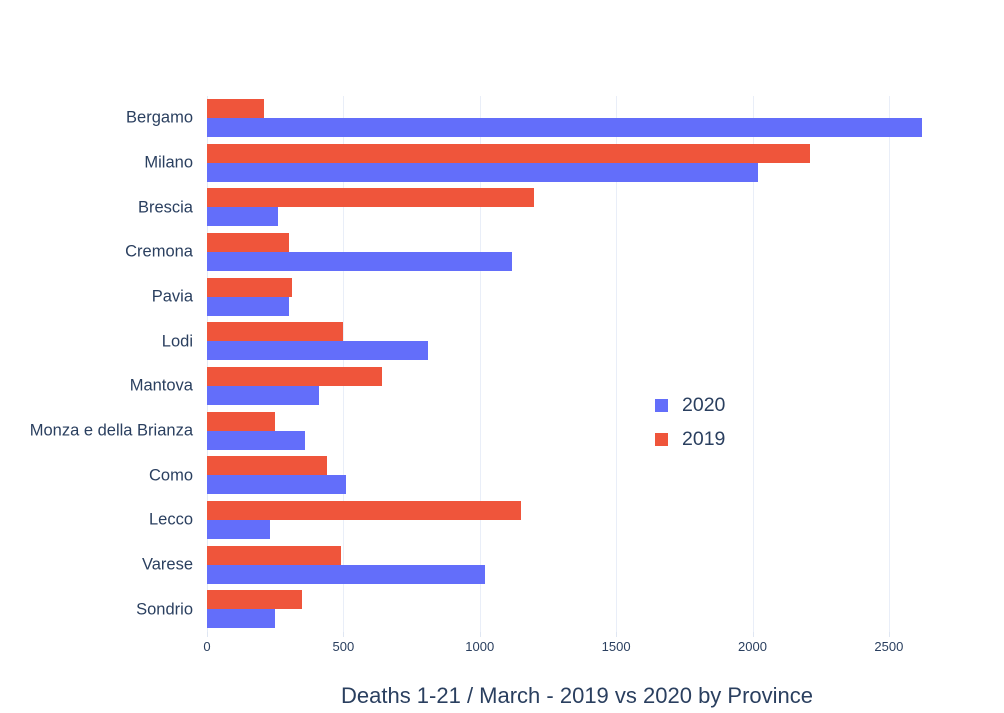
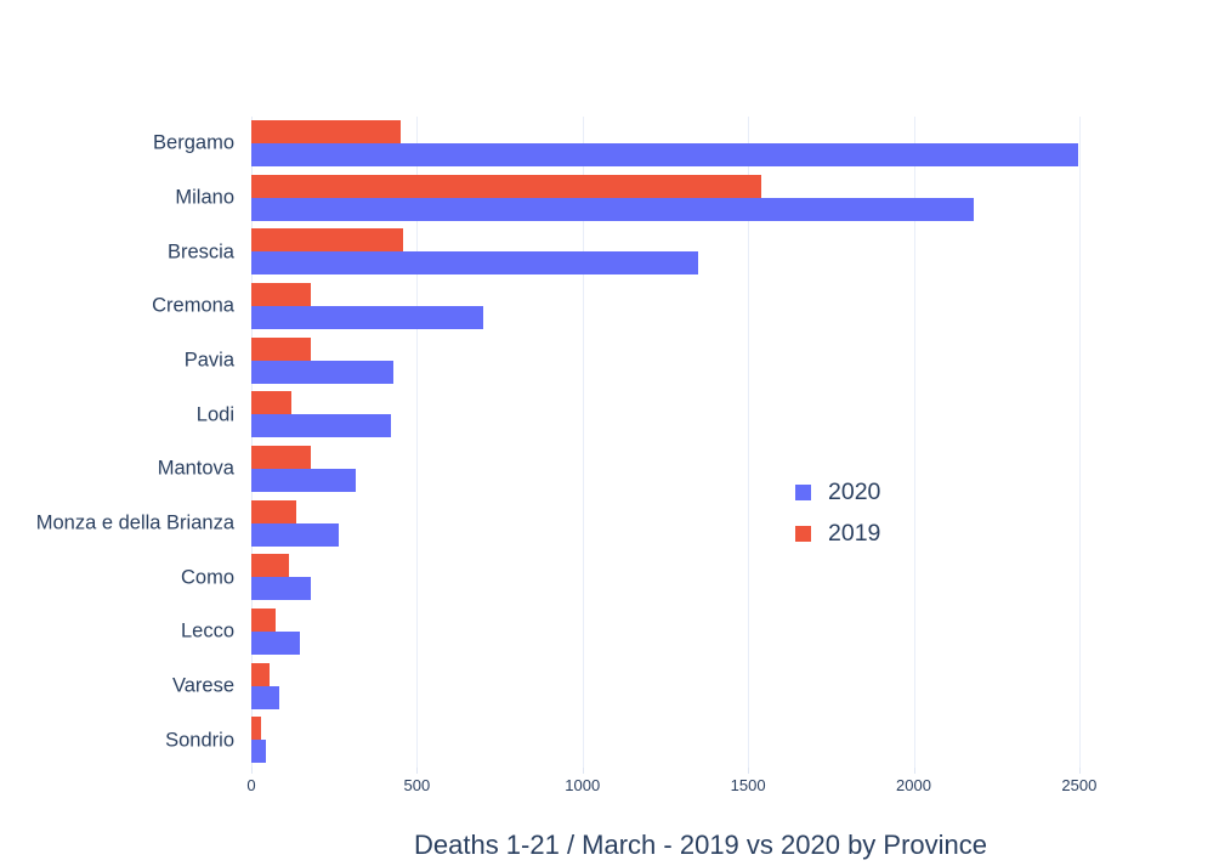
2020/Bergamo: 2620 -> 2500
2019/Bergamo: 210 -> 450
2020/Milano: 2020 -> 2180
2019/Milano: 2210 -> 1540
2020/Brescia: 260 -> 1350
2019/Brescia: 1200 -> 460
2020/Cremona: 1120 -> 700
2019/Cremona: 300 -> 180
2020/Pavia: 300 -> 430
2019/Pavia: 310 -> 180
2020/Lodi: 810 -> 420
2019/Lodi: 500 -> 120
2020/Mantova: 410 -> 320
2019/Mantova: 640 -> 180
2020/Monza e della Brianza: 360 -> 260
2019/Monza e della Brianza: 250 -> 140
2020/Como: 510 -> 180
2019/Como: 440 -> 120
2020/Lecco: 230 -> 140
2019/Lecco: 1150 -> 80
2020/Varese: 1020 -> 80
2019/Varese: 490 -> 60
2020/Sondrio: 250 -> 40
2019/Sondrio: 350 -> 30
